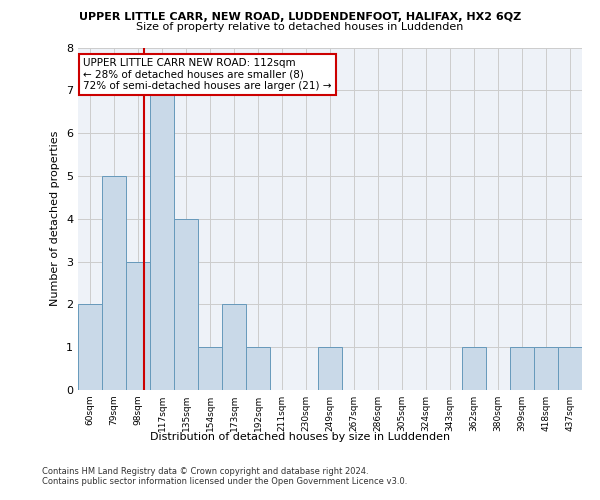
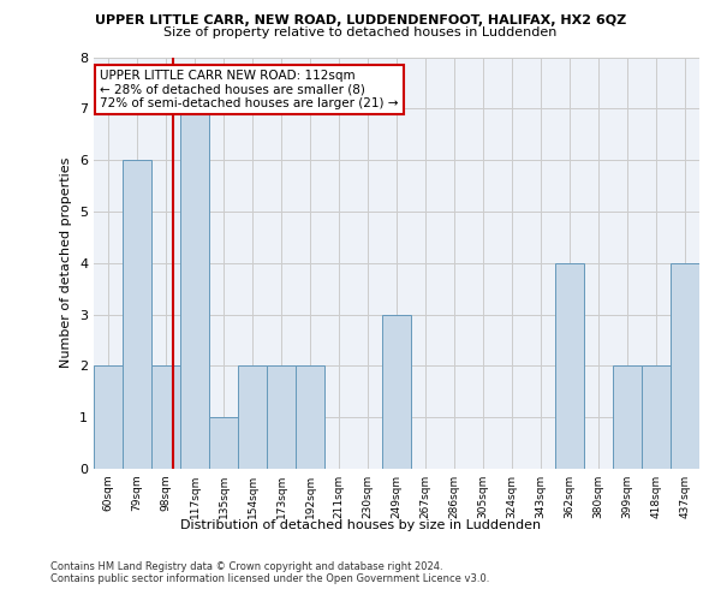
79sqm: 5 -> 6
98sqm: 3 -> 2
135sqm: 4 -> 1
154sqm: 1 -> 2
192sqm: 1 -> 2
249sqm: 1 -> 3
362sqm: 1 -> 4
399sqm: 1 -> 2
418sqm: 1 -> 2
437sqm: 1 -> 4
